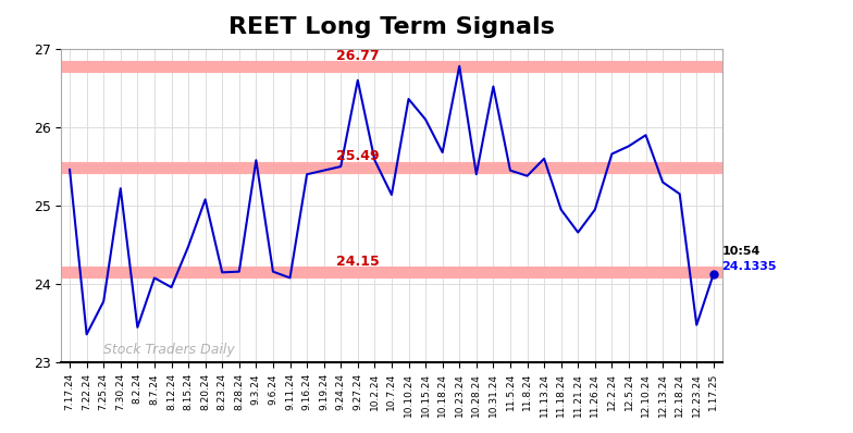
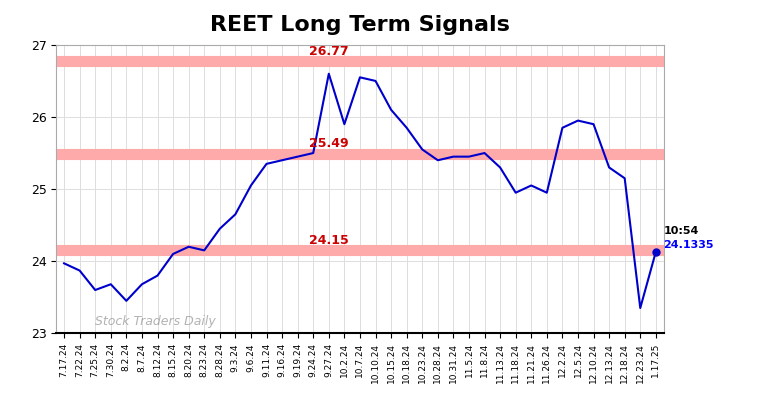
7.17.24: 25.46 -> 23.97
7.22.24: 23.36 -> 23.87
7.25.24: 23.78 -> 23.60
7.30.24: 25.22 -> 23.68
8.7.24: 24.08 -> 23.68
8.12.24: 23.96 -> 23.80
8.15.24: 24.48 -> 24.10
8.20.24: 25.08 -> 24.20
8.28.24: 24.16 -> 24.45
9.3.24: 25.58 -> 24.65
9.6.24: 24.16 -> 25.05
9.11.24: 24.08 -> 25.35
10.2.24: 25.58 -> 25.90
10.7.24: 25.14 -> 26.55
10.10.24: 26.36 -> 26.50
10.18.24: 25.68 -> 25.85
10.23.24: 26.78 -> 25.55
10.31.24: 26.52 -> 25.45
11.8.24: 25.38 -> 25.50
11.13.24: 25.60 -> 25.30
11.21.24: 24.66 -> 25.05
12.2.24: 25.66 -> 25.85
12.5.24: 25.76 -> 25.95
12.23.24: 23.48 -> 23.35
